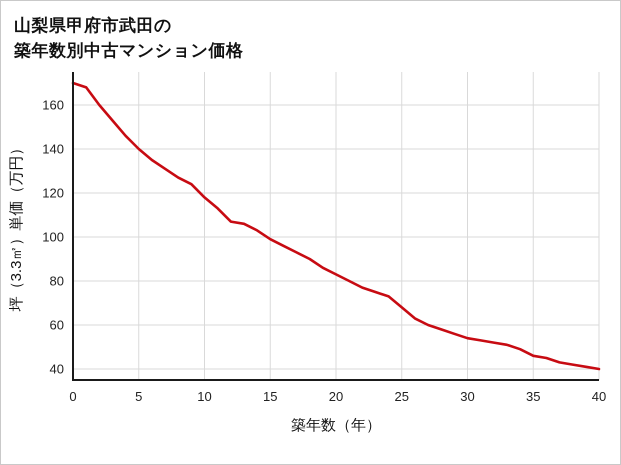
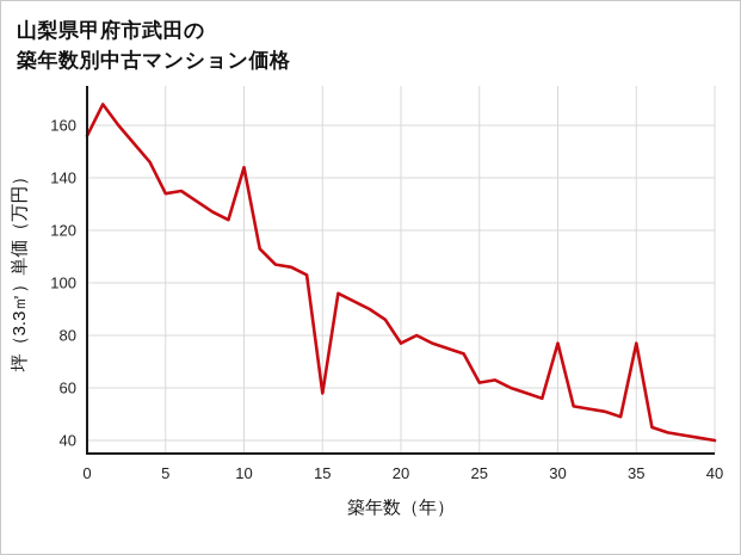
0: 170 -> 156
5: 140 -> 134
10: 118 -> 144
15: 99 -> 58
20: 83 -> 77
25: 68 -> 62
30: 54 -> 77
35: 46 -> 77
